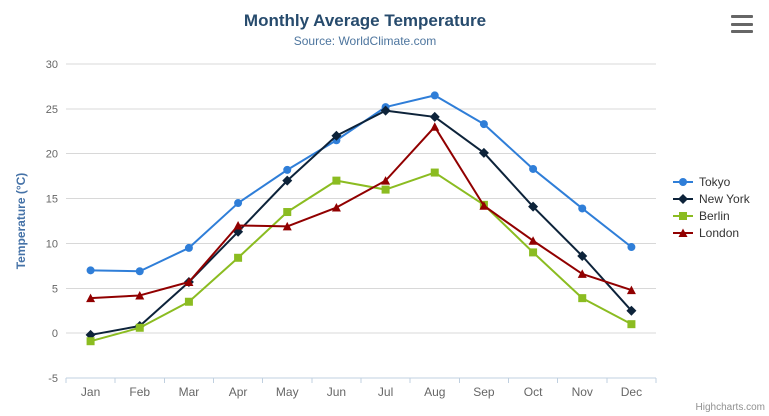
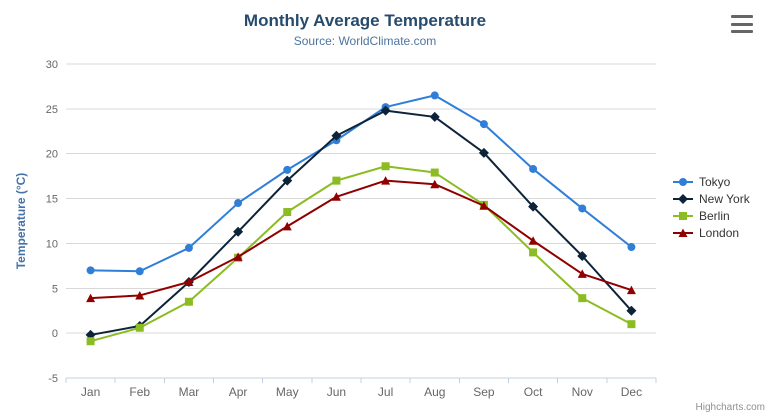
London/Apr: 12 -> 8
London/Jun: 14 -> 15
Berlin/Jul: 16 -> 19
London/Aug: 23 -> 17
